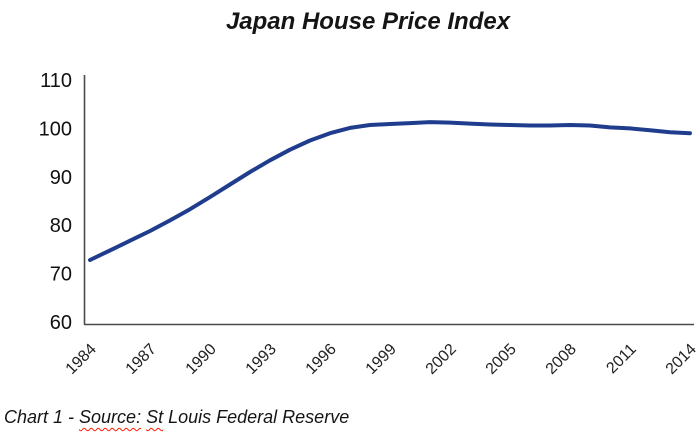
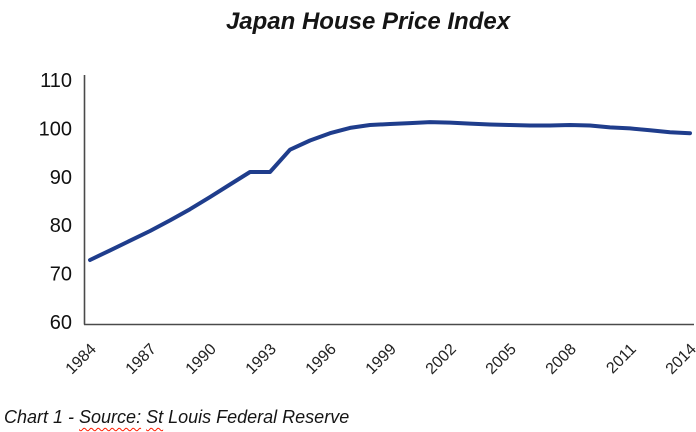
1993: 93 -> 91
